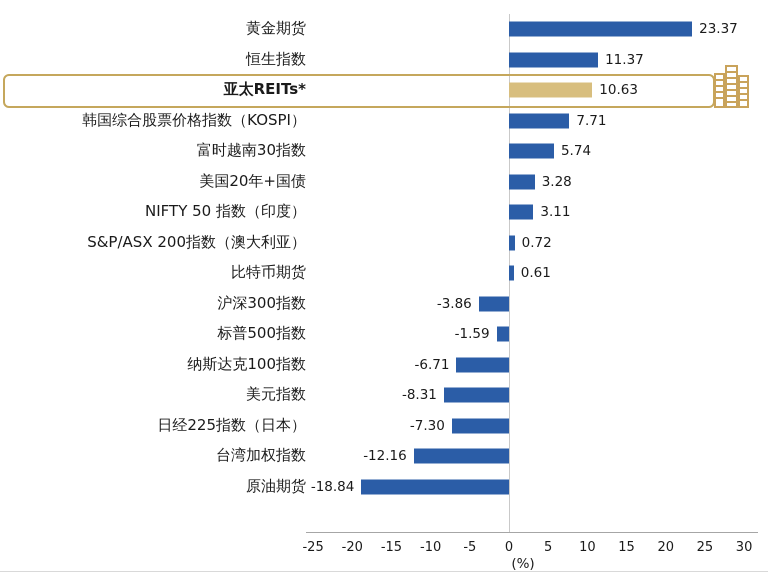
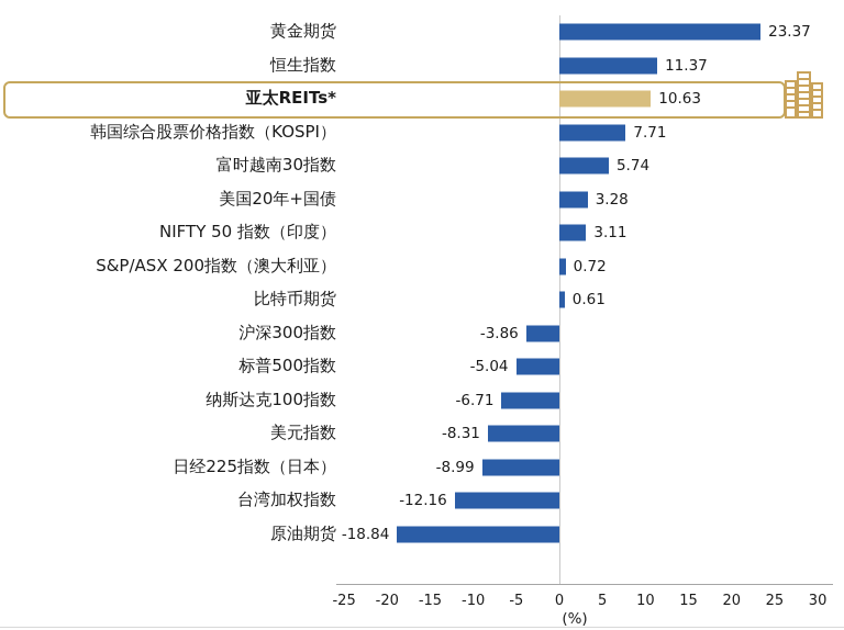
标普500指数: -1.59 -> -5.04
日经225指数（日本）: -7.30 -> -8.99
